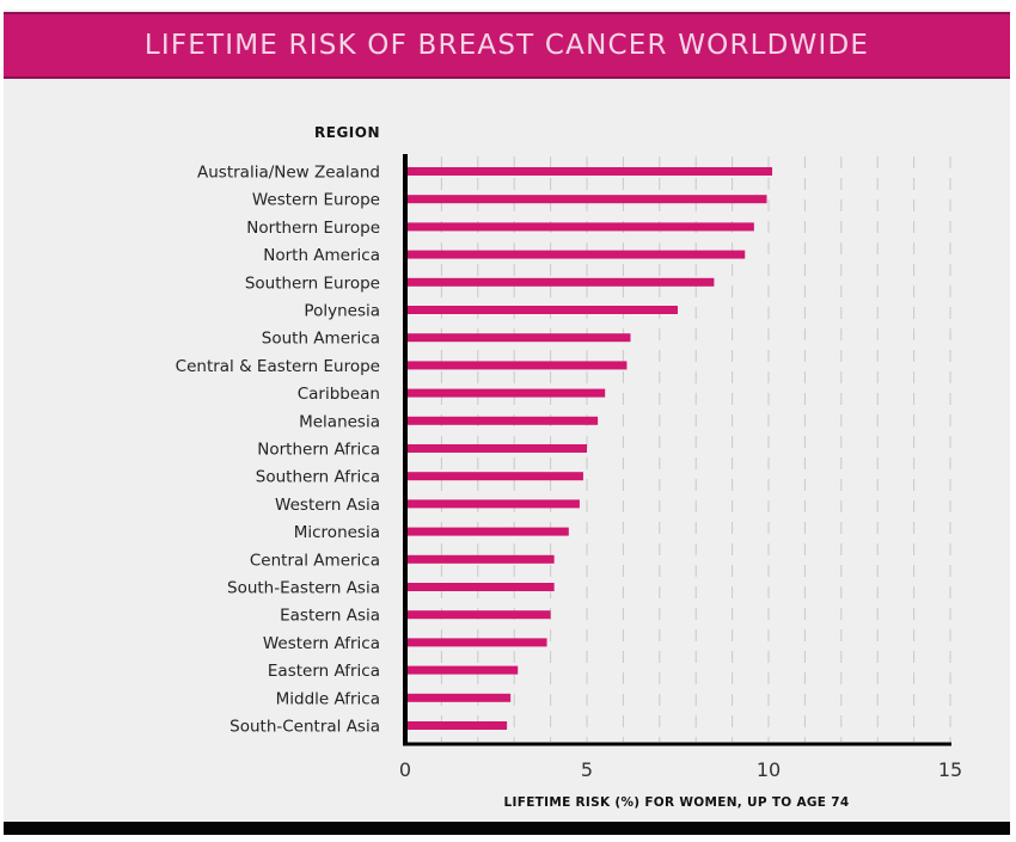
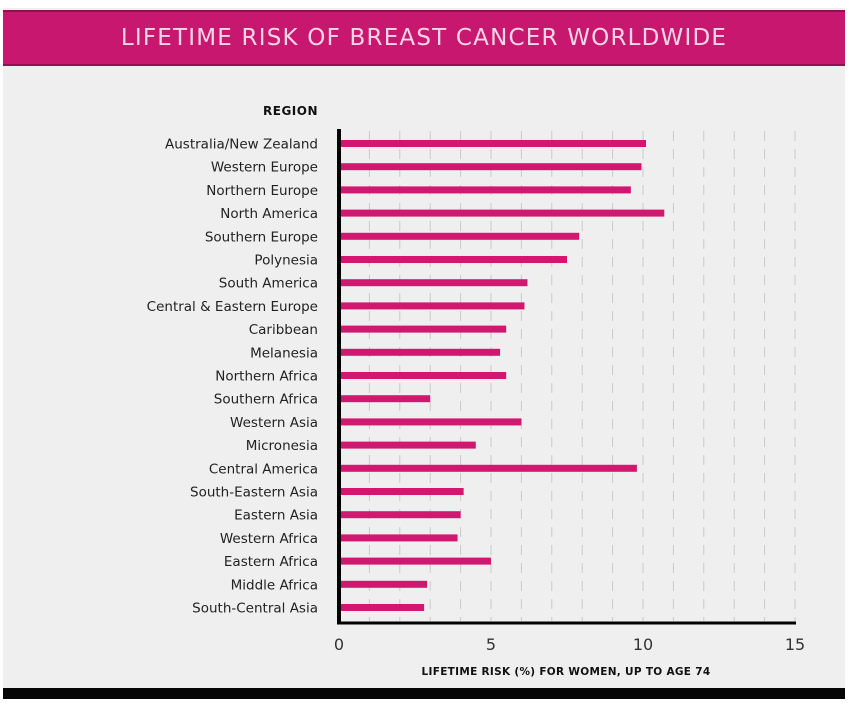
North America: 9.3 -> 10.7
Southern Europe: 8.5 -> 7.9
Northern Africa: 5.0 -> 5.5
Southern Africa: 4.9 -> 3.0
Western Asia: 4.8 -> 6.0
Central America: 4.1 -> 9.8
Eastern Africa: 3.1 -> 5.0
